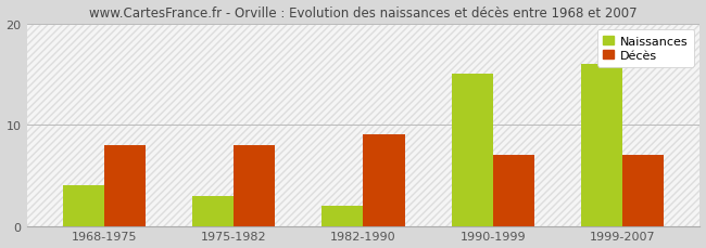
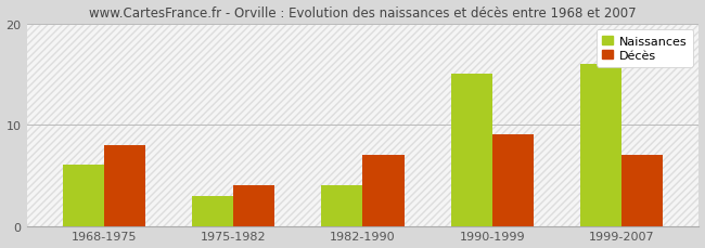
Naissances/1968-1975: 4 -> 6
Décès/1975-1982: 8 -> 4
Naissances/1982-1990: 2 -> 4
Décès/1982-1990: 9 -> 7
Décès/1990-1999: 7 -> 9
